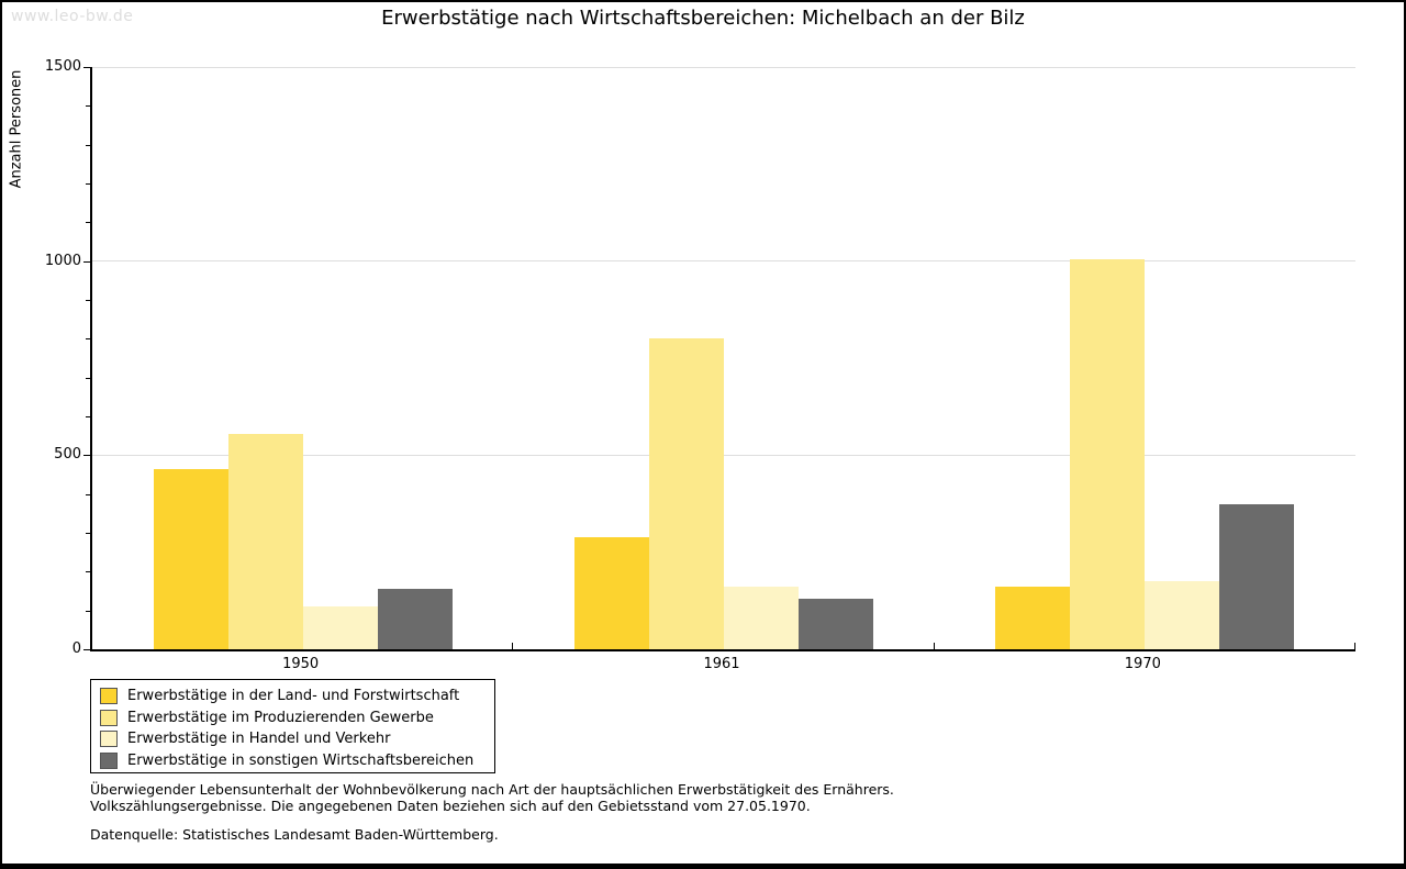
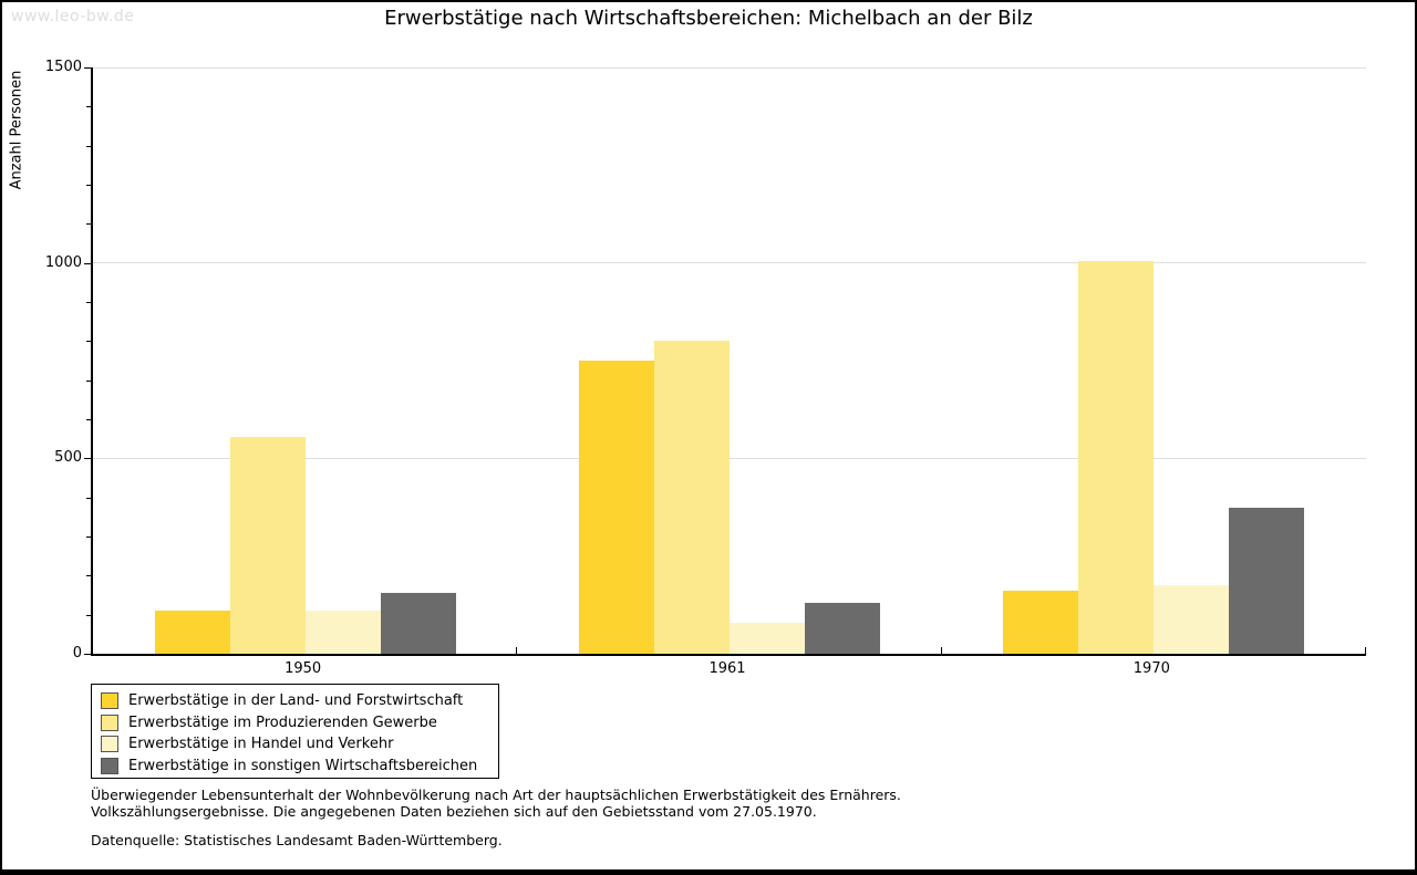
Erwerbstätige in der Land- und Forstwirtschaft/1950: 460 -> 110
Erwerbstätige in der Land- und Forstwirtschaft/1961: 290 -> 750
Erwerbstätige in Handel und Verkehr/1961: 160 -> 80
